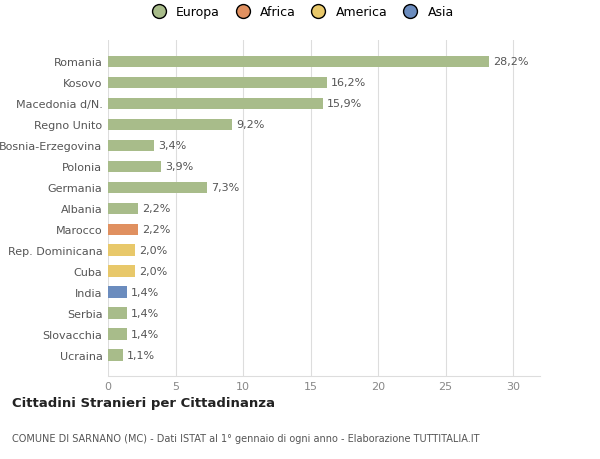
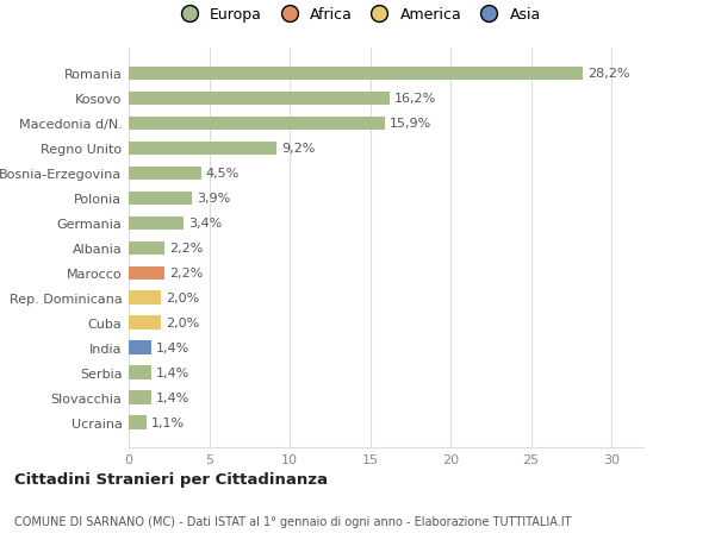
Bosnia-Erzegovina: 3,4% -> 4,5%
Germania: 7,3% -> 3,4%
